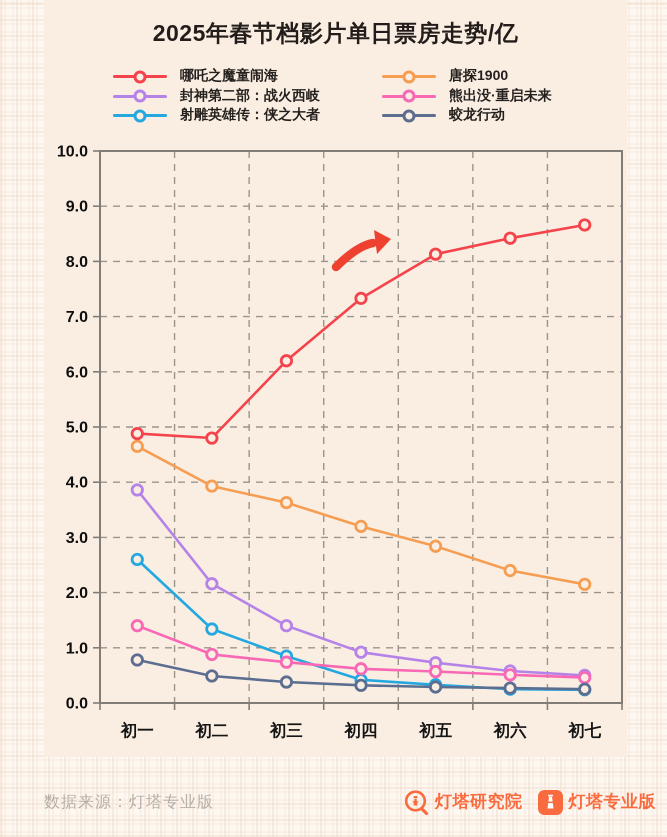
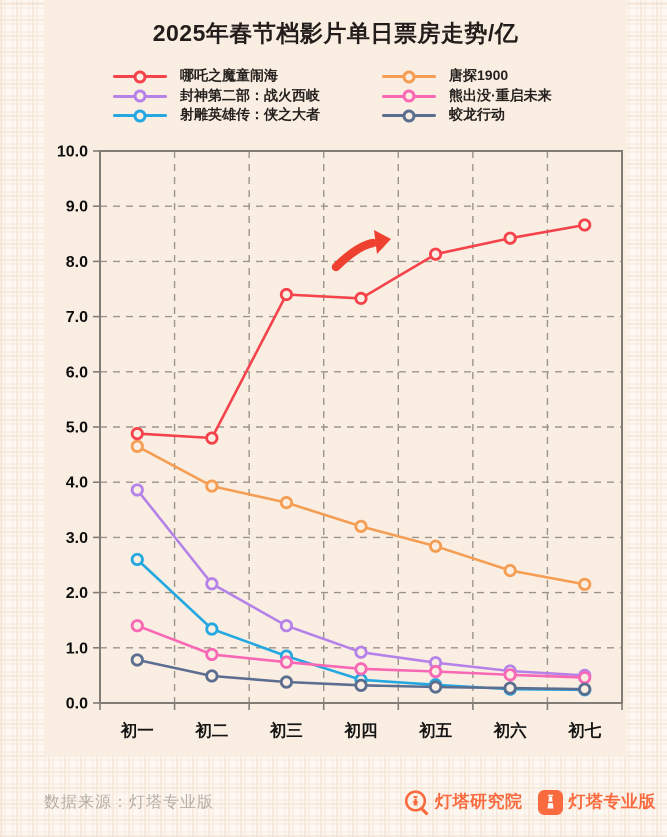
哪吒之魔童闹海/初三: 6.2 -> 7.4
